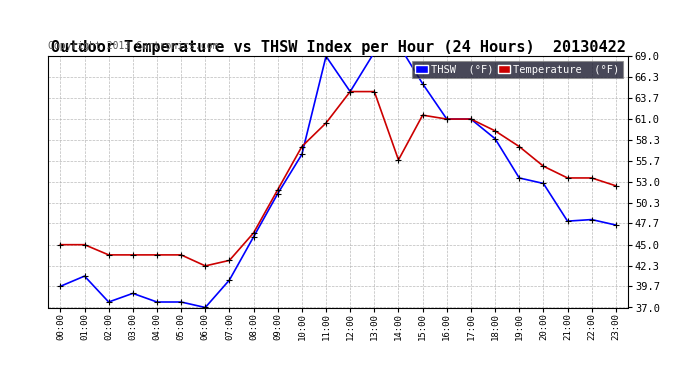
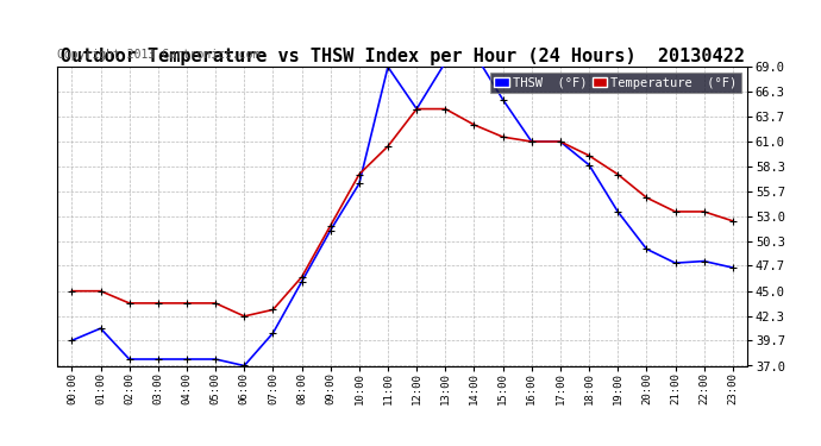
THSW (°F)/03:00: 38.8 -> 37.7
Temperature (°F)/14:00: 55.8 -> 62.8
THSW (°F)/20:00: 52.8 -> 49.5
